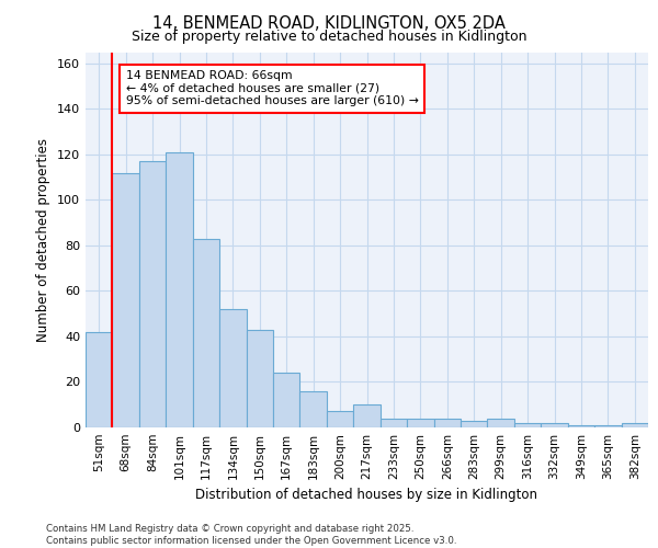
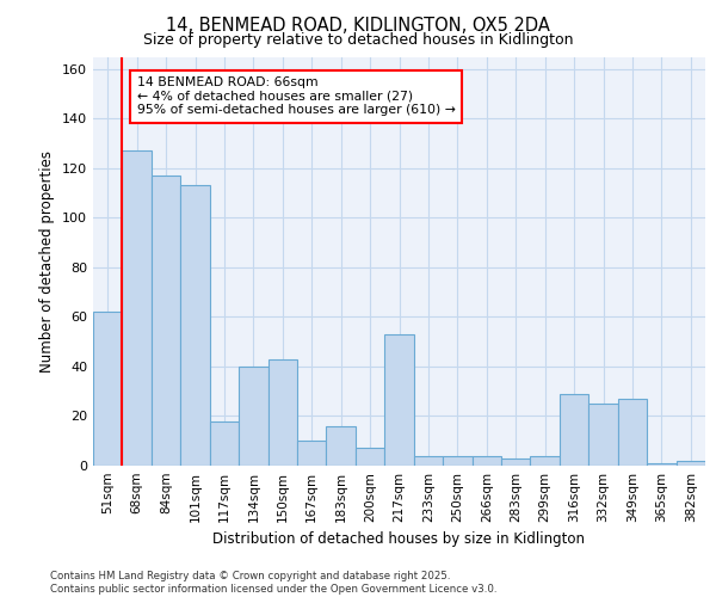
51sqm: 42 -> 62
68sqm: 112 -> 127
101sqm: 121 -> 113
117sqm: 83 -> 18
134sqm: 52 -> 40
167sqm: 24 -> 10
217sqm: 10 -> 53
316sqm: 2 -> 29
332sqm: 2 -> 25
349sqm: 1 -> 27
